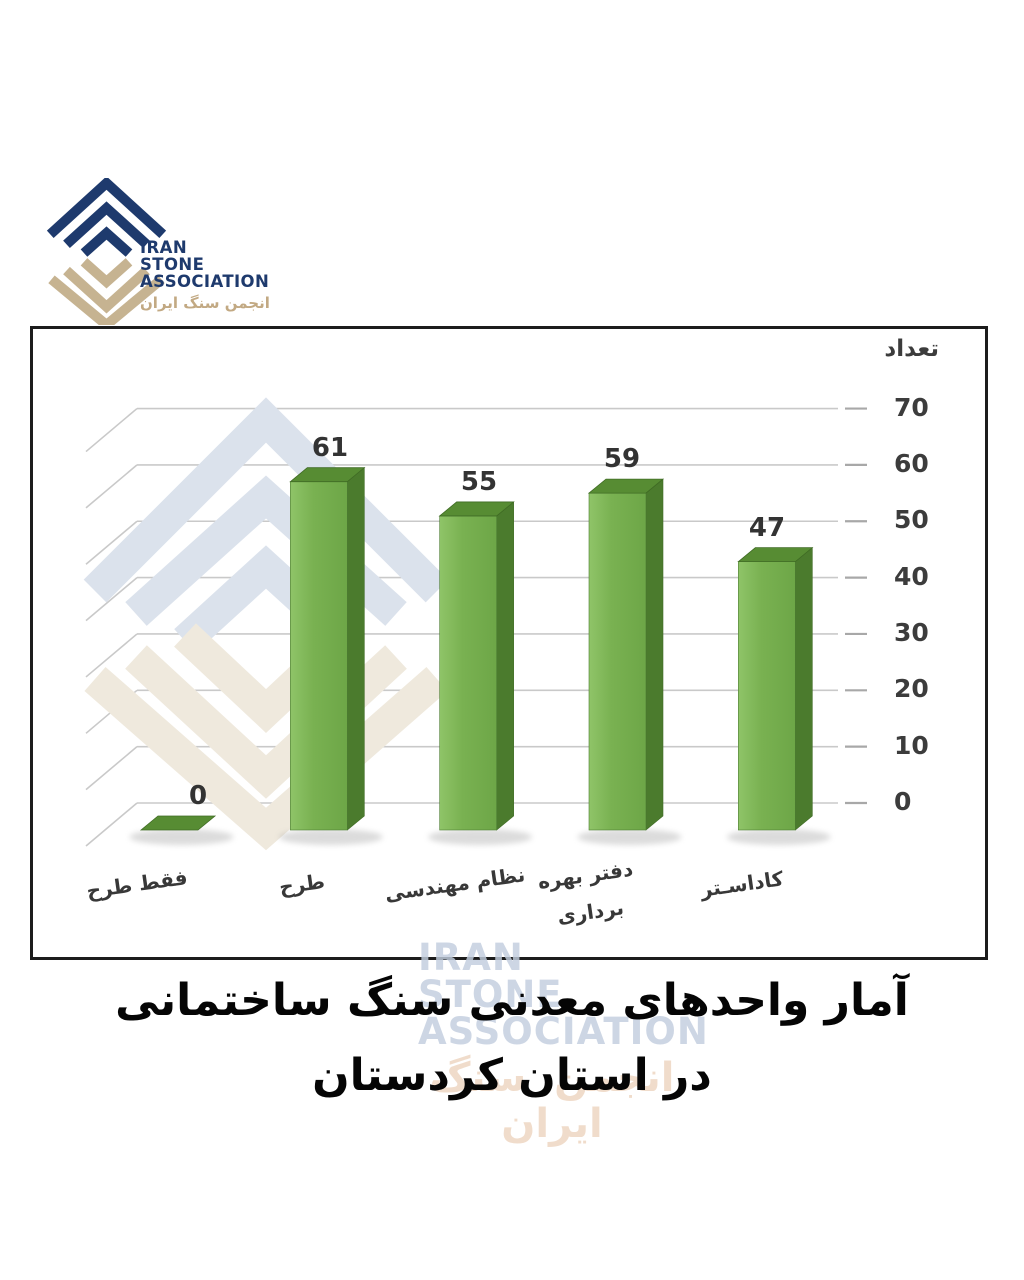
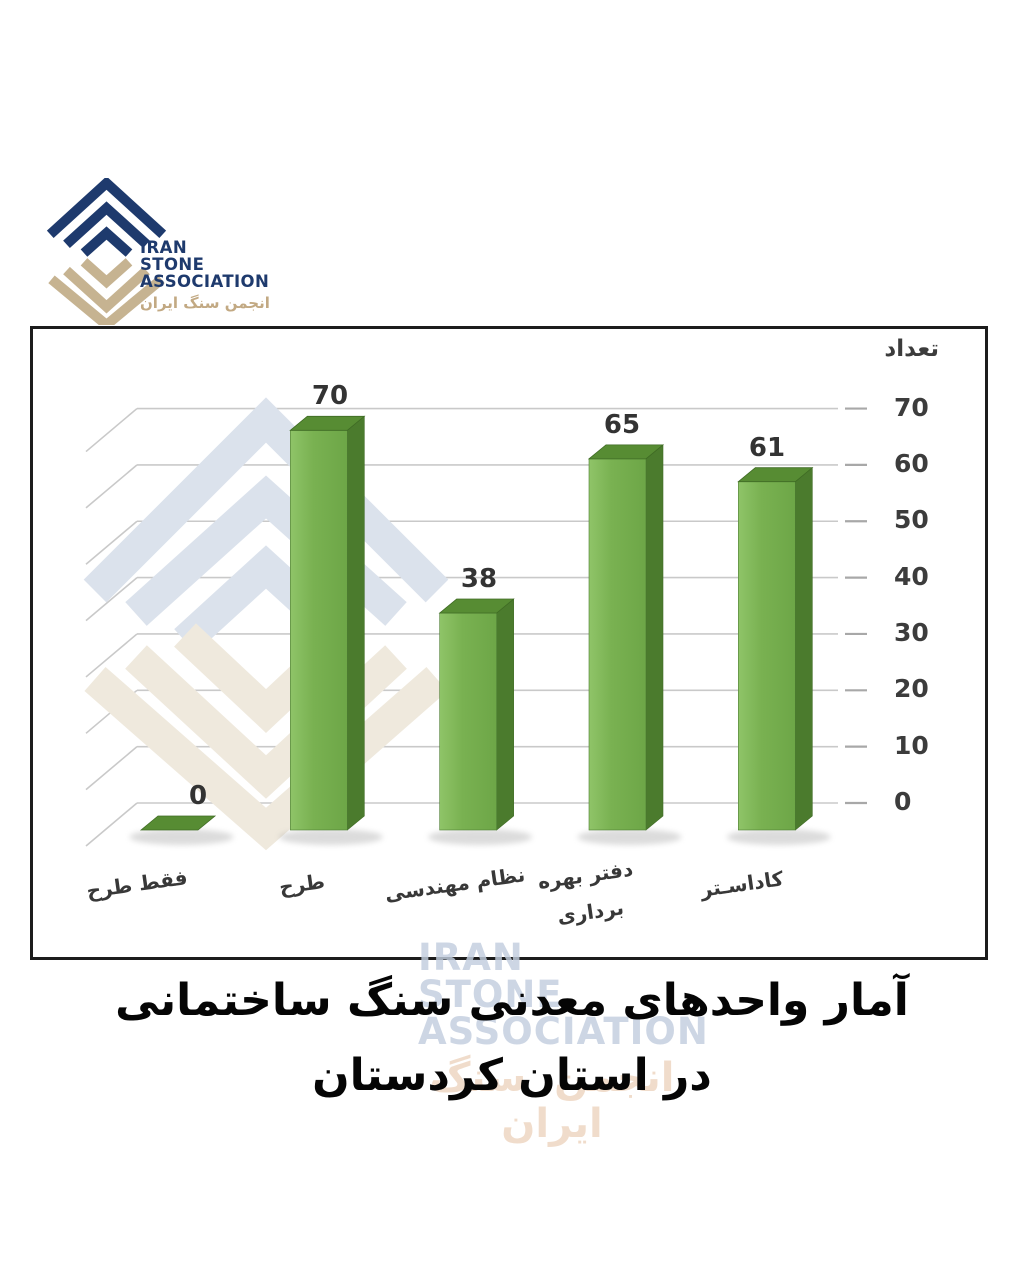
طرح: 61 -> 70
نظام مهندسی: 55 -> 38
دفتر بهره برداری: 59 -> 65
کاداسـتر: 47 -> 61
